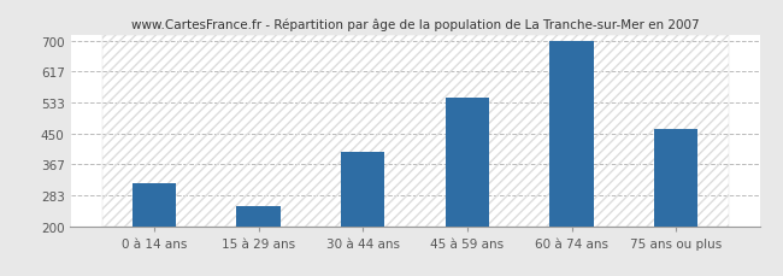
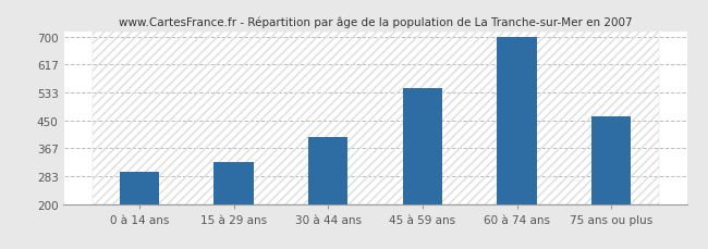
0 à 14 ans: 315 -> 295
15 à 29 ans: 253 -> 325
